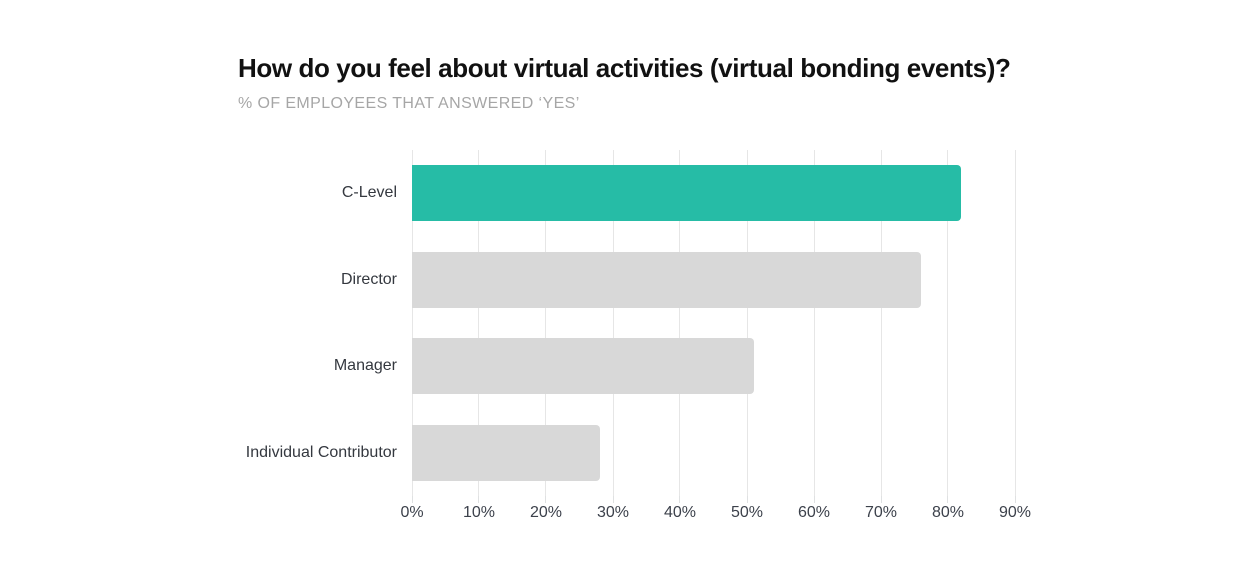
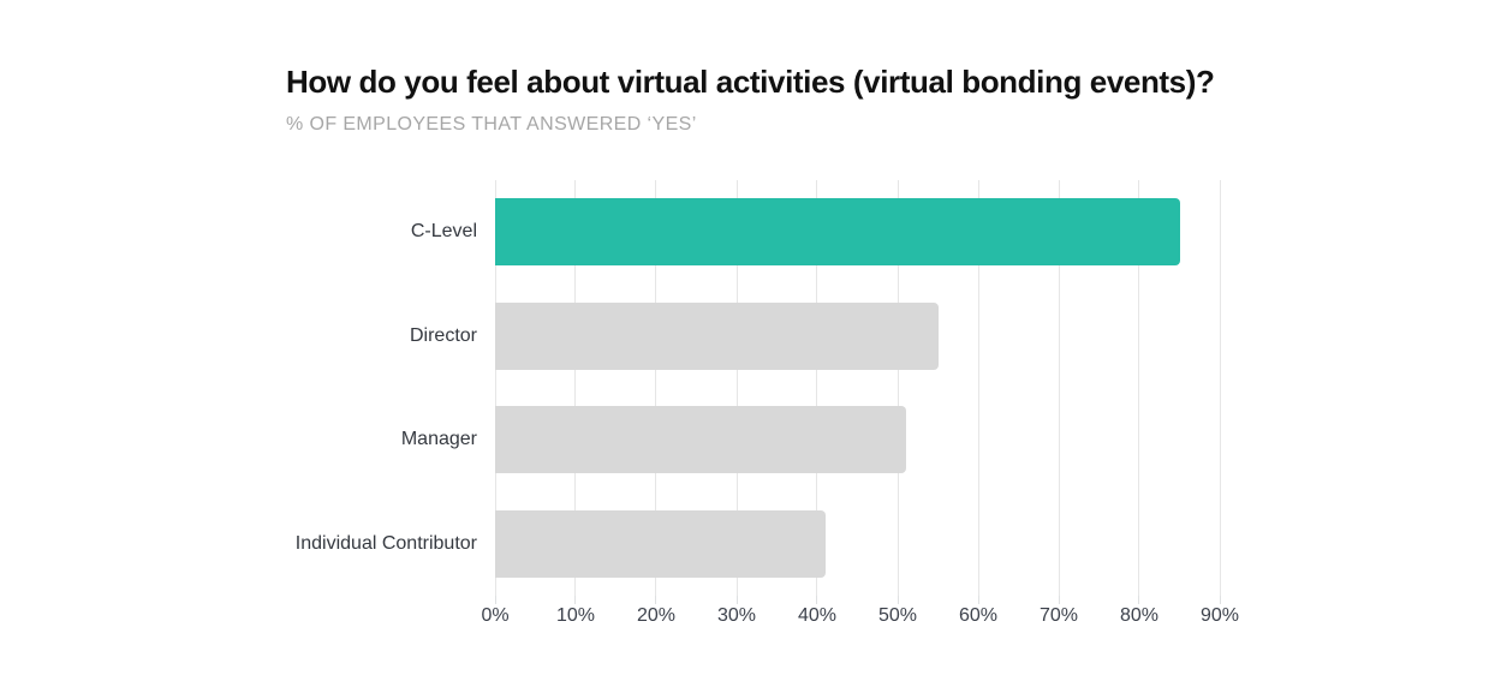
C-Level: 82% -> 85%
Director: 76% -> 55%
Individual Contributor: 28% -> 41%
